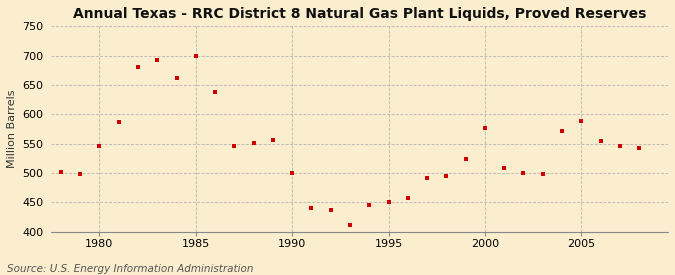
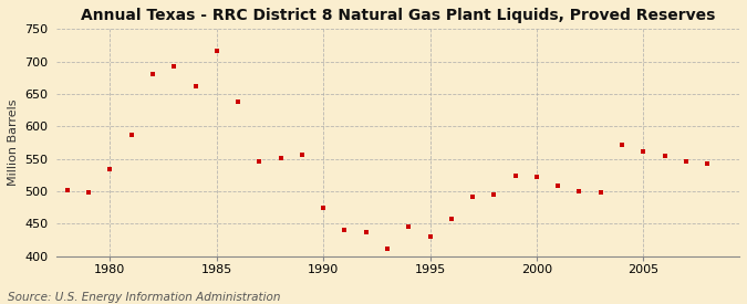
1980: 546 -> 535
1985: 700 -> 717
1990: 500 -> 474
1995: 450 -> 430
2000: 576 -> 523
2005: 588 -> 561
